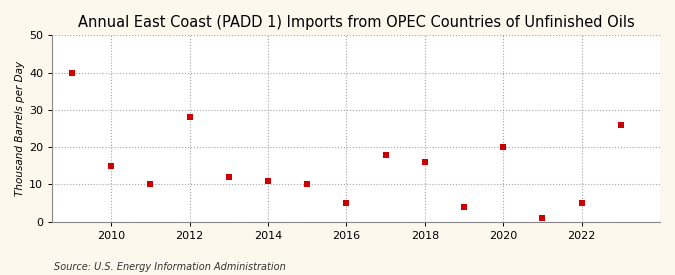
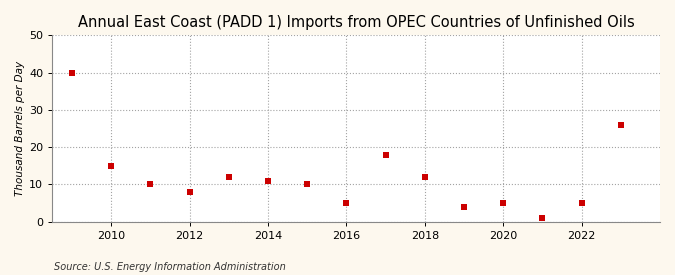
2012: 28 -> 8
2018: 16 -> 12
2020: 20 -> 5
